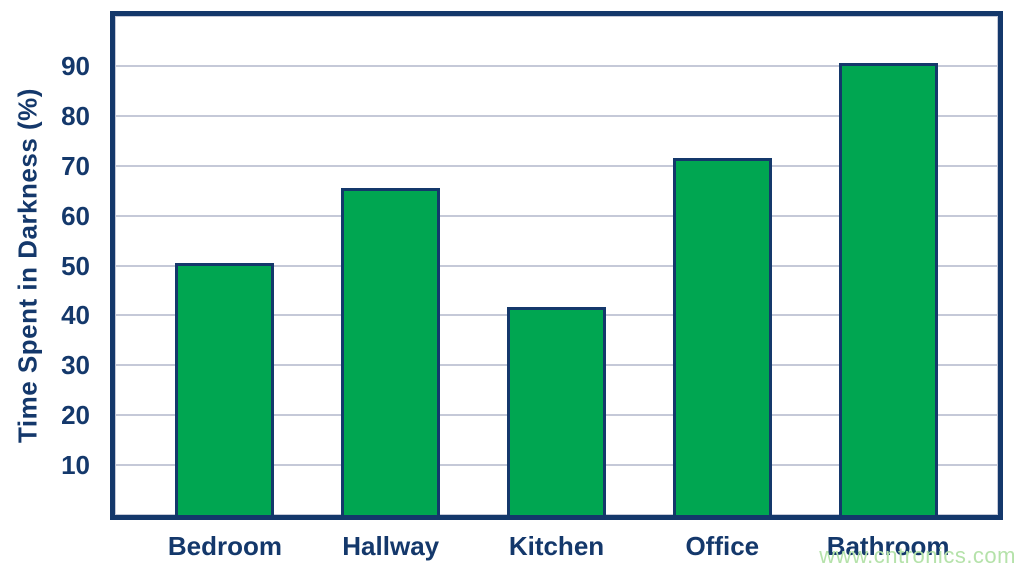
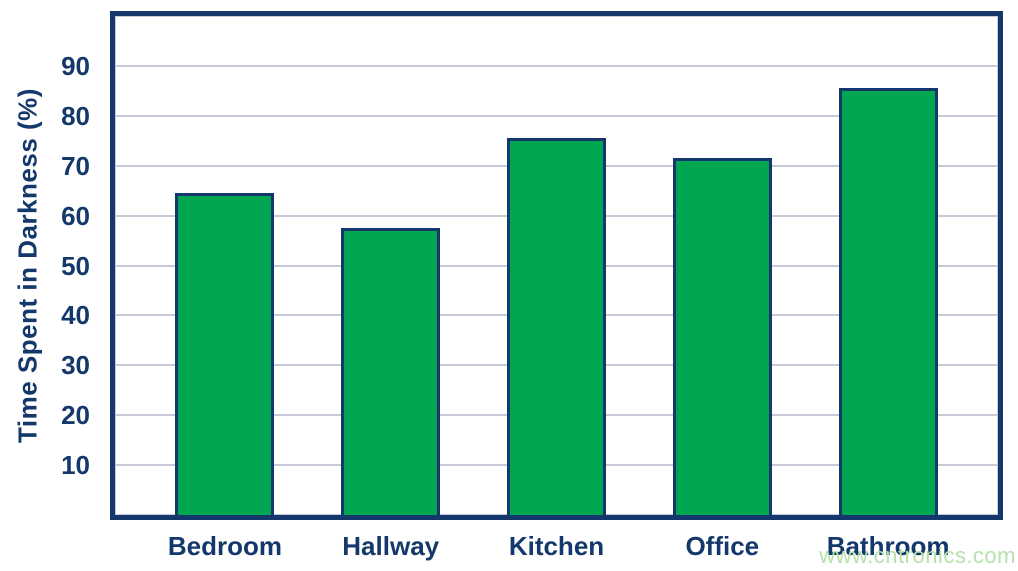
Bedroom: 50 -> 64
Hallway: 65 -> 57
Kitchen: 41 -> 75
Bathroom: 90 -> 85
